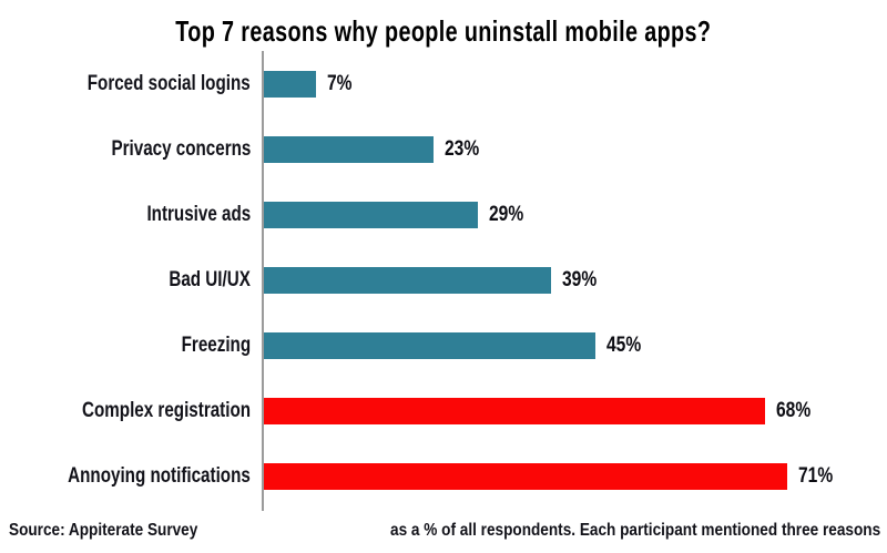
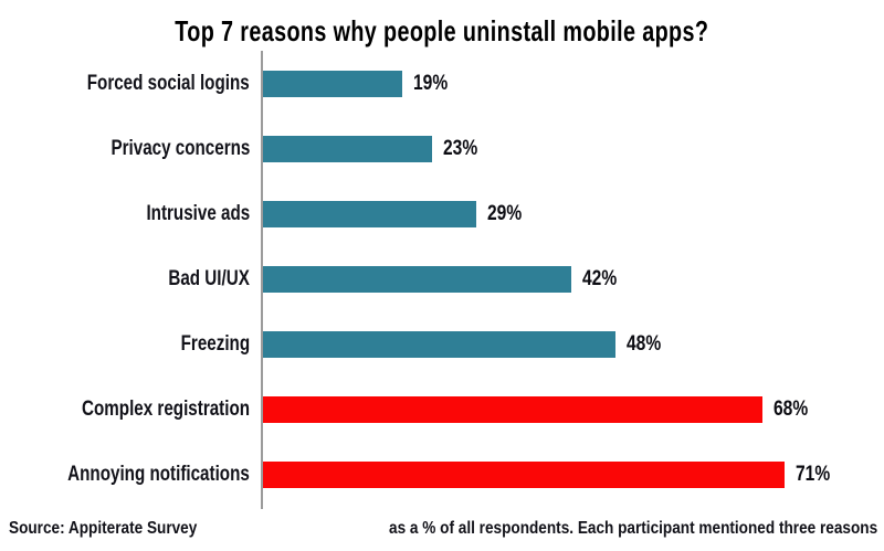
Forced social logins: 7% -> 19%
Bad UI/UX: 39% -> 42%
Freezing: 45% -> 48%
